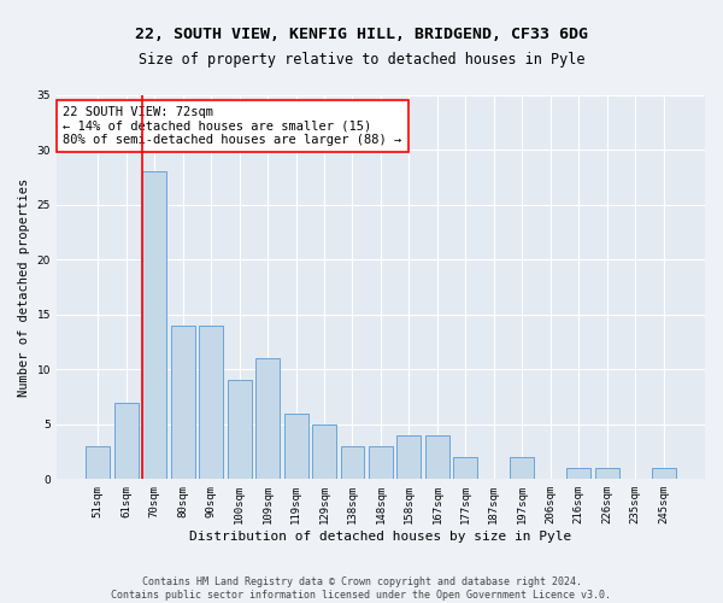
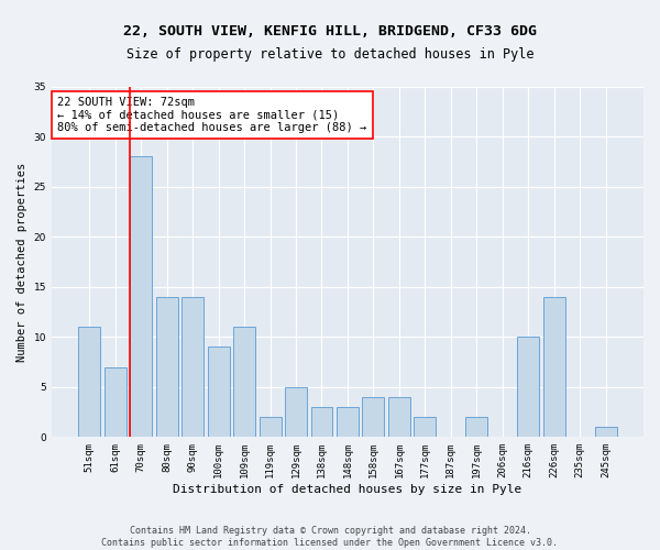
51sqm: 3 -> 11
119sqm: 6 -> 2
216sqm: 1 -> 10
226sqm: 1 -> 14
